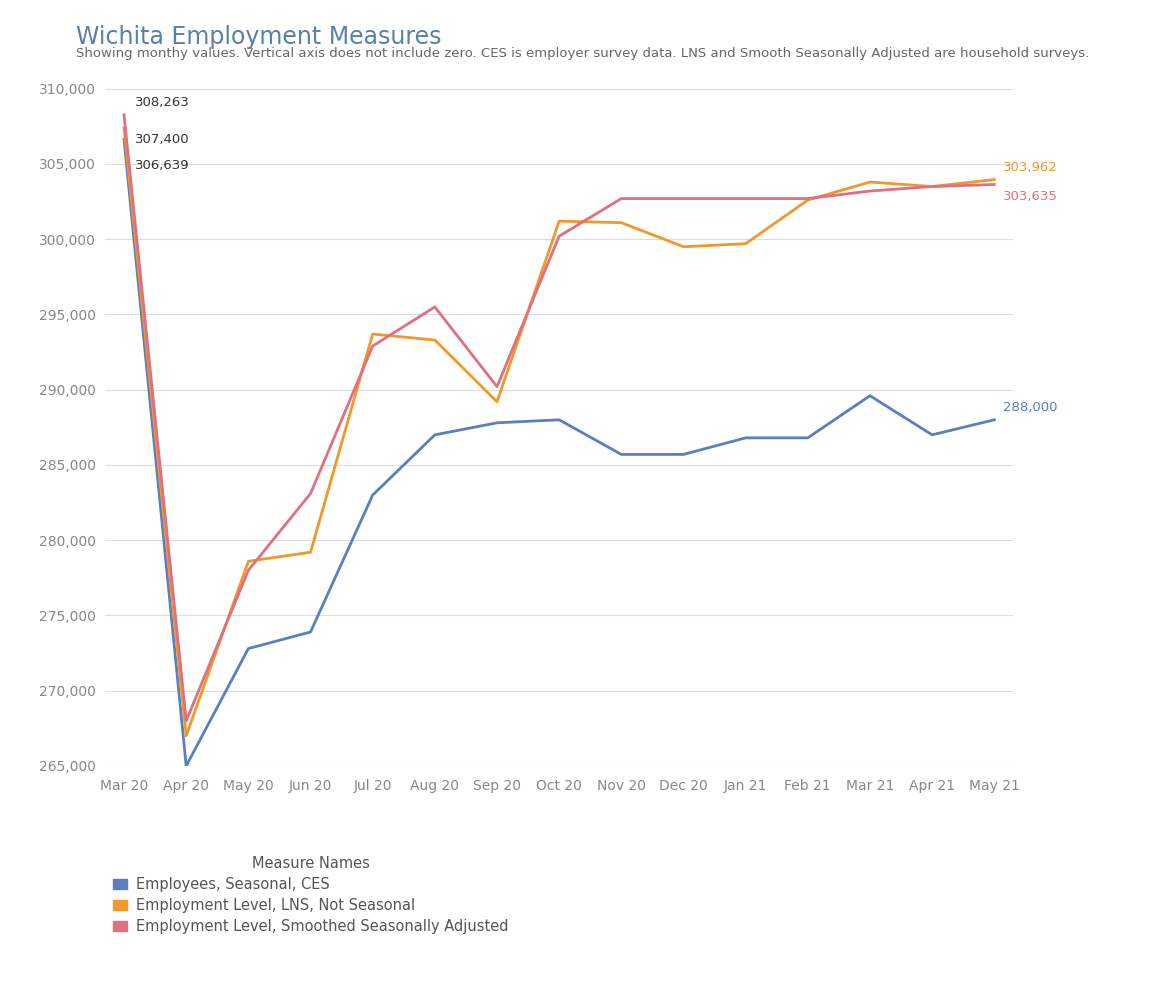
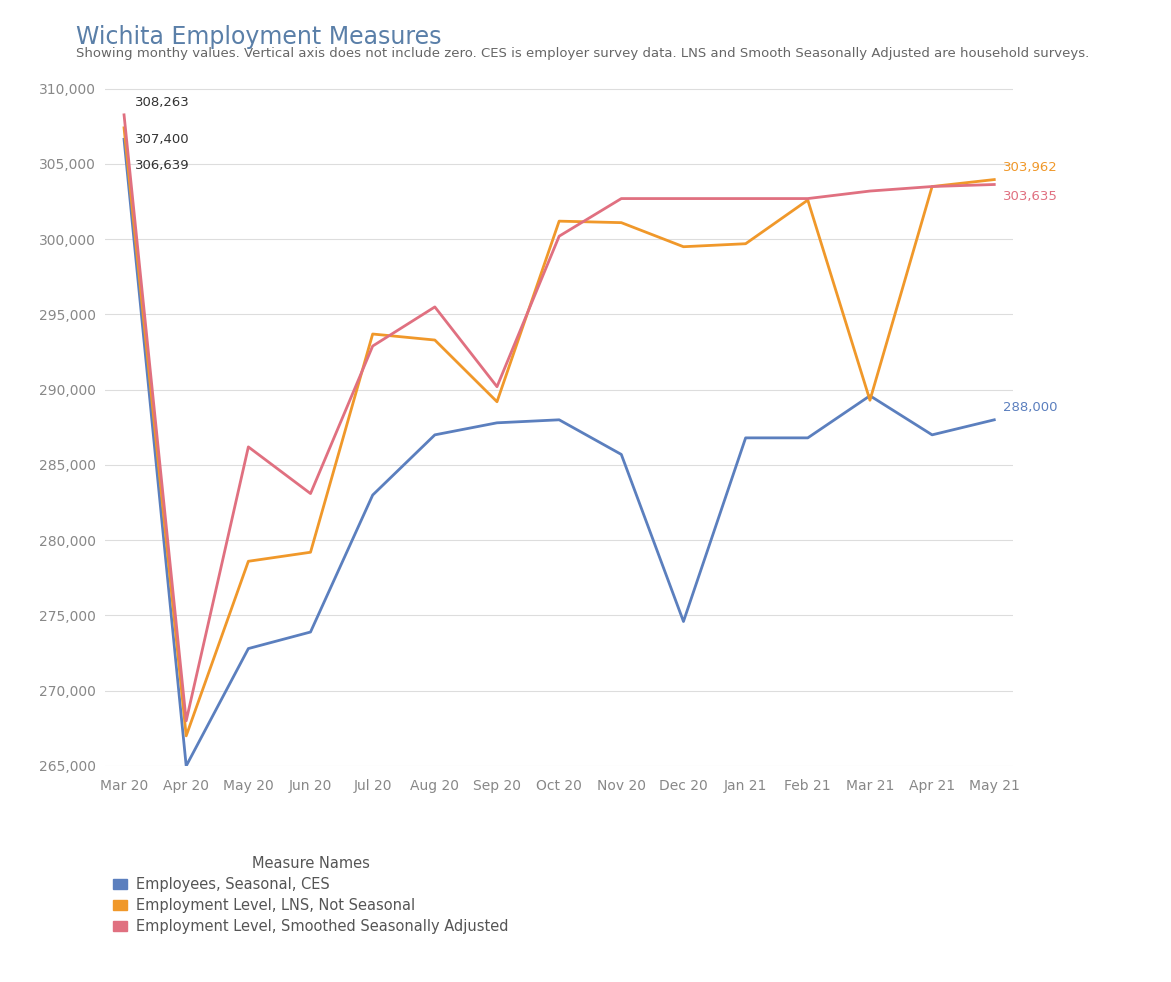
Employment Level, Smoothed Seasonally Adjusted/May 20: 278,000 -> 286,200
Employees, Seasonal, CES/Dec 20: 285,700 -> 274,600
Employment Level, LNS, Not Seasonal/Mar 21: 303,800 -> 289,300
